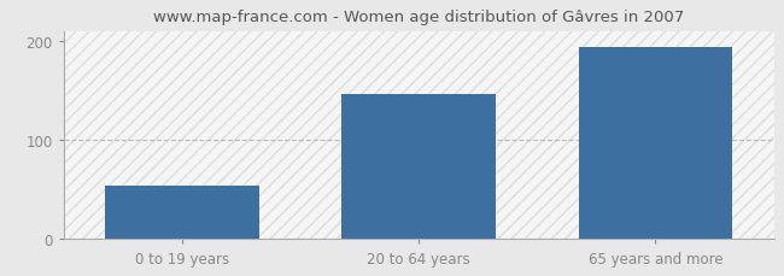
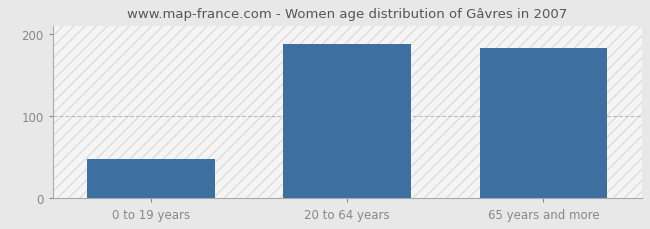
0 to 19 years: 54 -> 47
20 to 64 years: 146 -> 188
65 years and more: 194 -> 183
